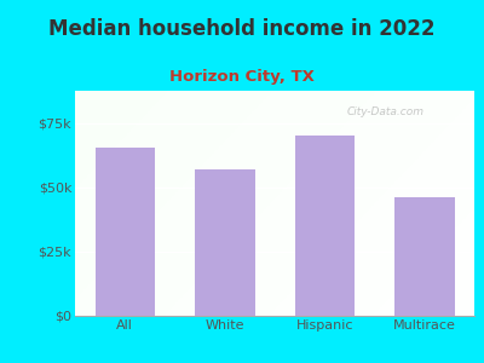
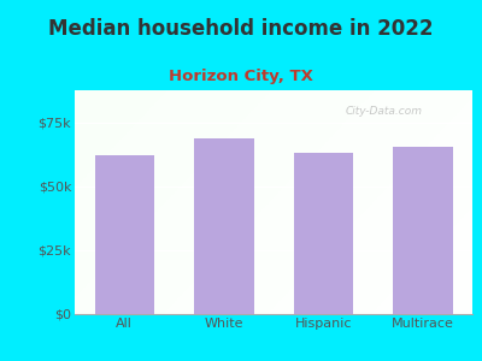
All: $65.5k -> $62.0k
White: $57.0k -> $68.5k
Hispanic: $70.0k -> $63.0k
Multirace: $46.0k -> $65.5k
